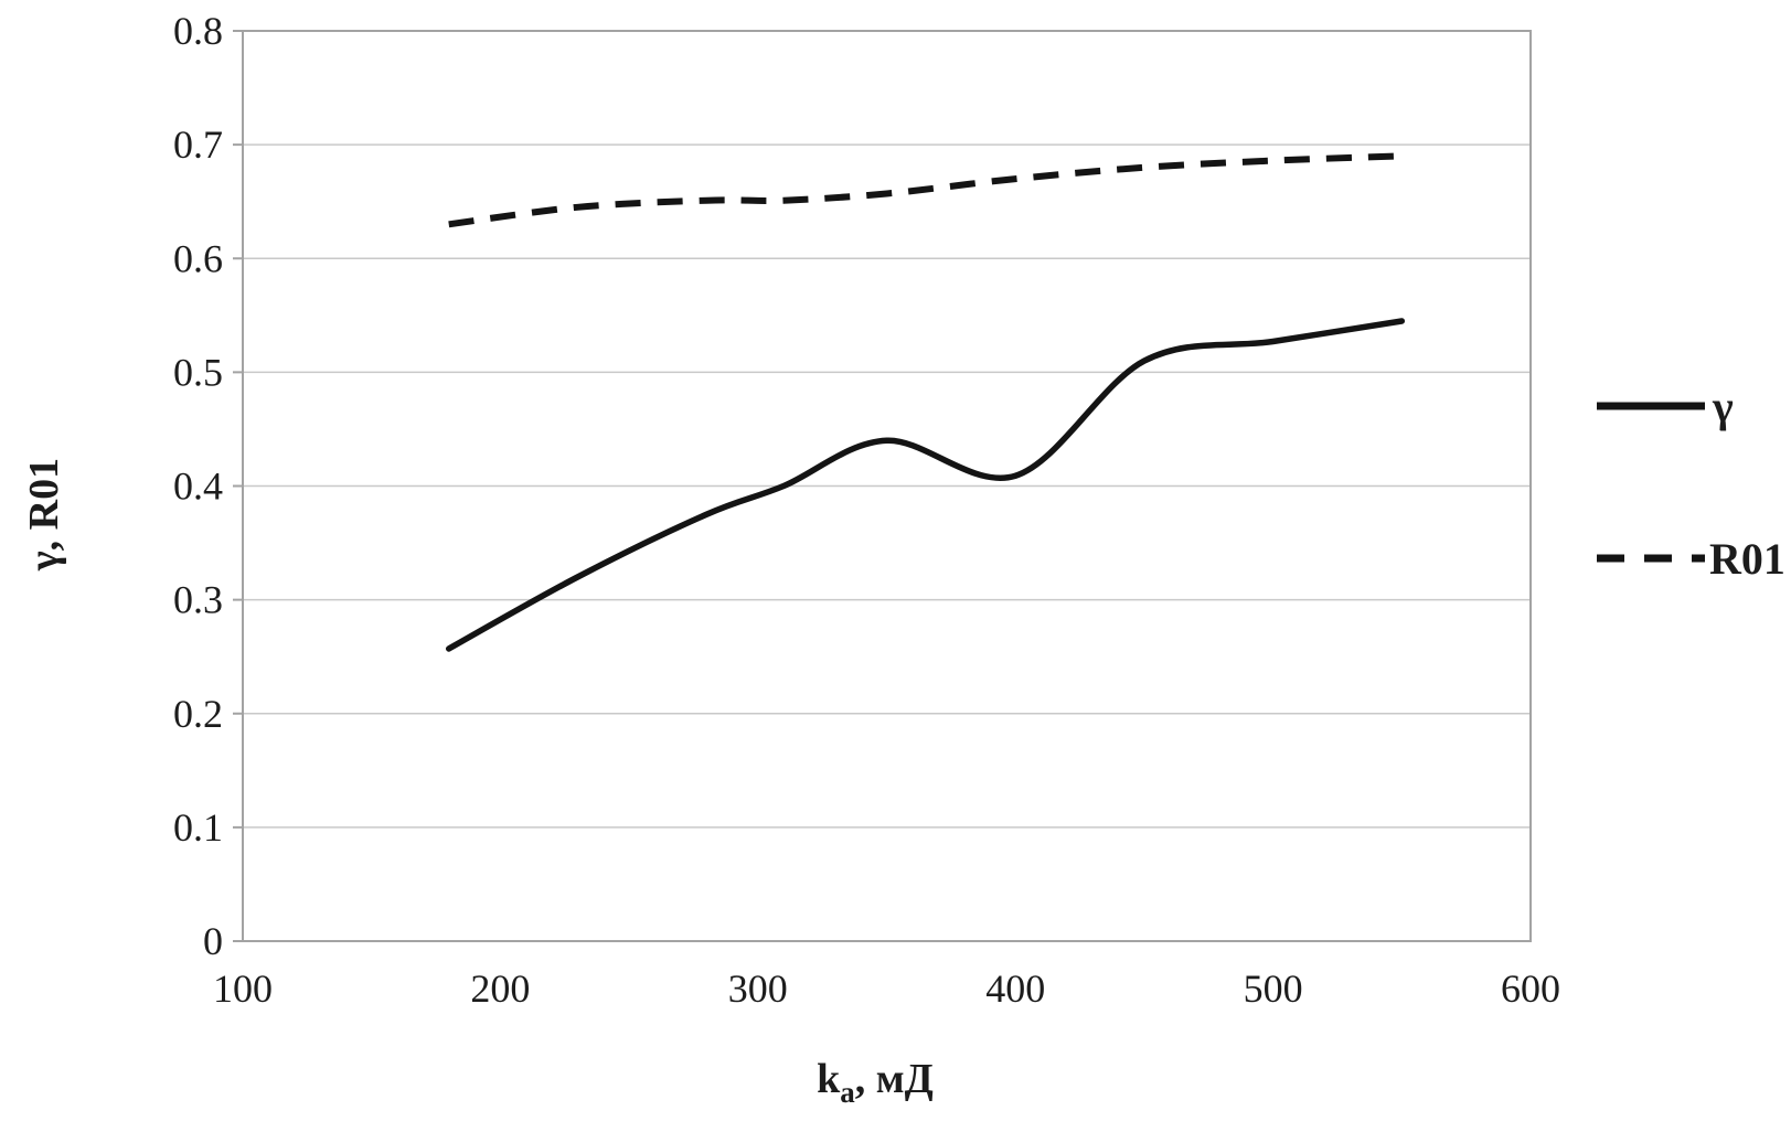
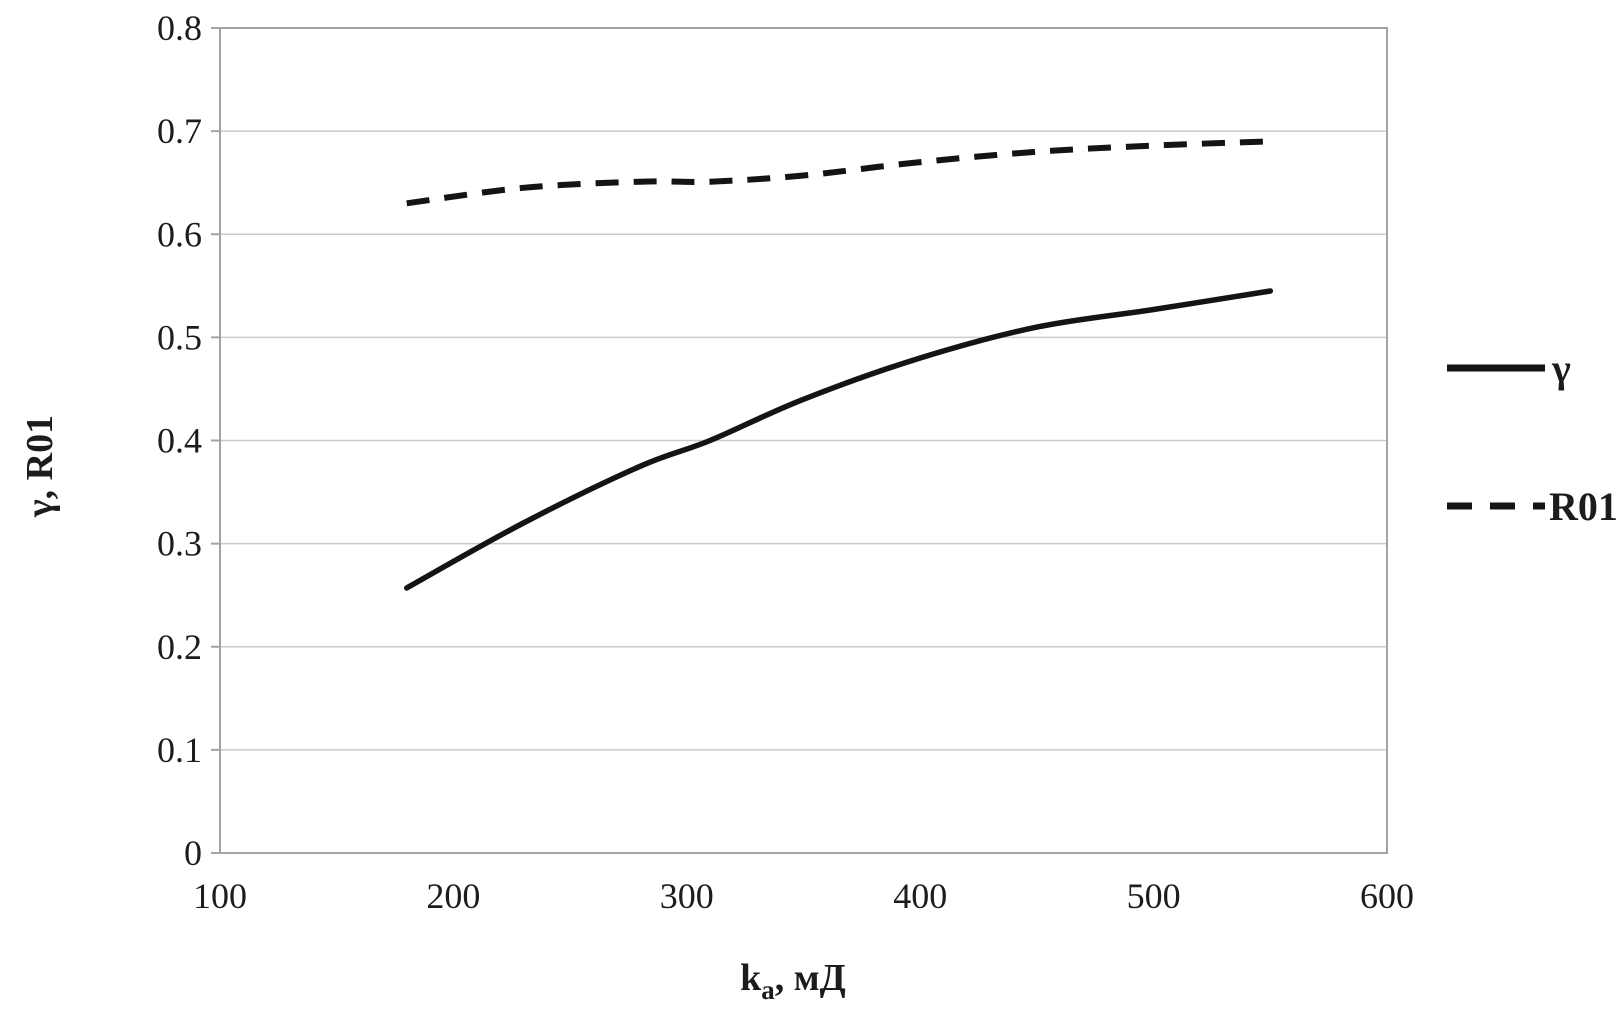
γ/400: 0.409 -> 0.480
